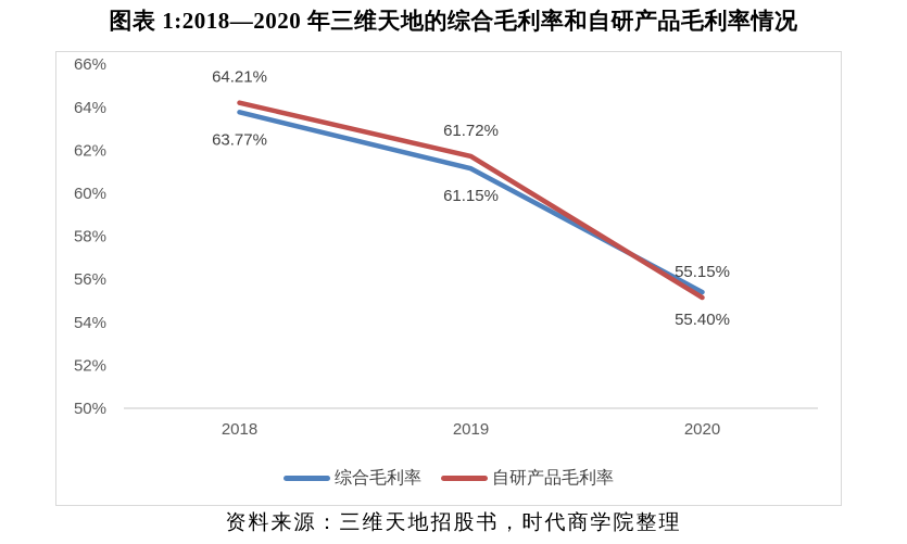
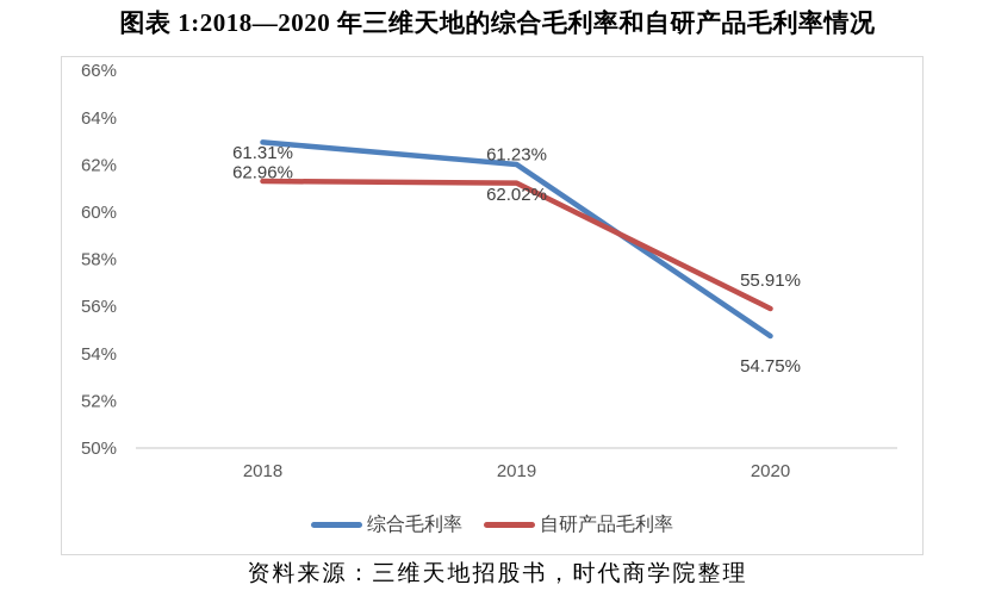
综合毛利率/2018: 63.77% -> 62.96%
自研产品毛利率/2018: 64.21% -> 61.31%
综合毛利率/2019: 61.15% -> 62.02%
自研产品毛利率/2019: 61.72% -> 61.23%
综合毛利率/2020: 55.40% -> 54.75%
自研产品毛利率/2020: 55.15% -> 55.91%
